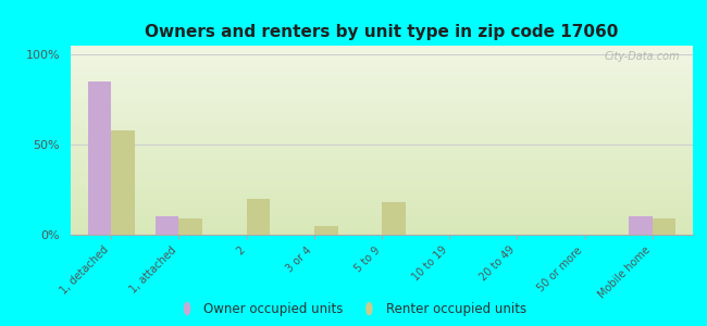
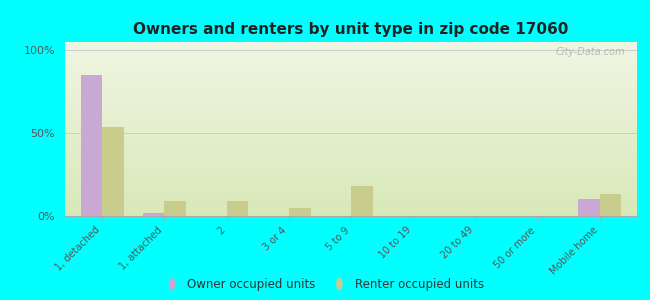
Renter occupied units/1, detached: 58% -> 54%
Owner occupied units/1, attached: 10% -> 2%
Renter occupied units/2: 20% -> 9%
Renter occupied units/Mobile home: 9% -> 13%
